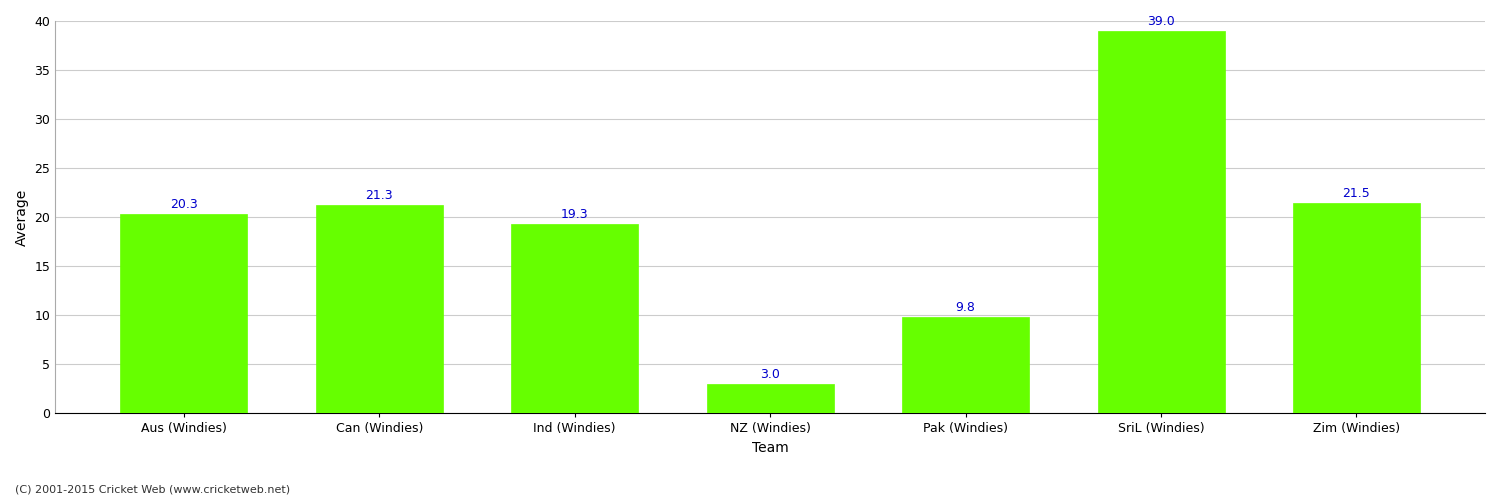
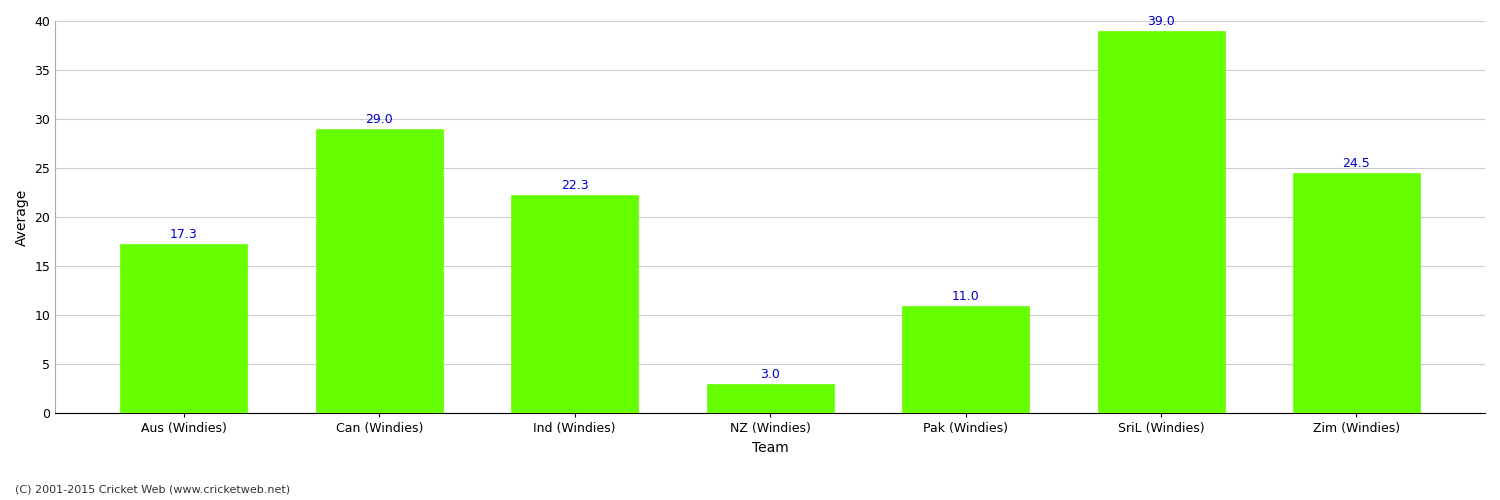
Aus (Windies): 20.3 -> 17.3
Can (Windies): 21.3 -> 29.0
Ind (Windies): 19.3 -> 22.3
Pak (Windies): 9.8 -> 11.0
Zim (Windies): 21.5 -> 24.5
